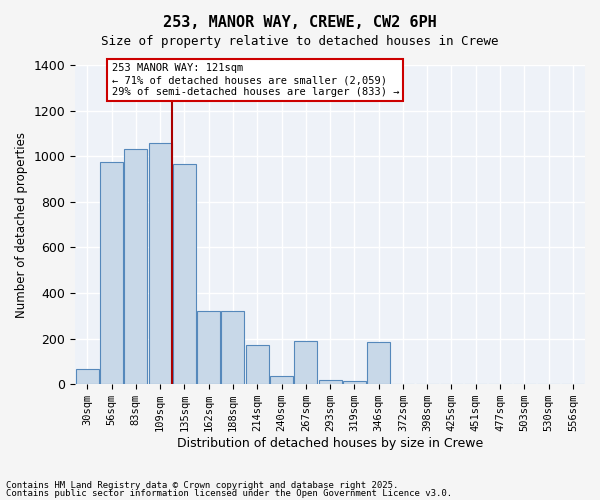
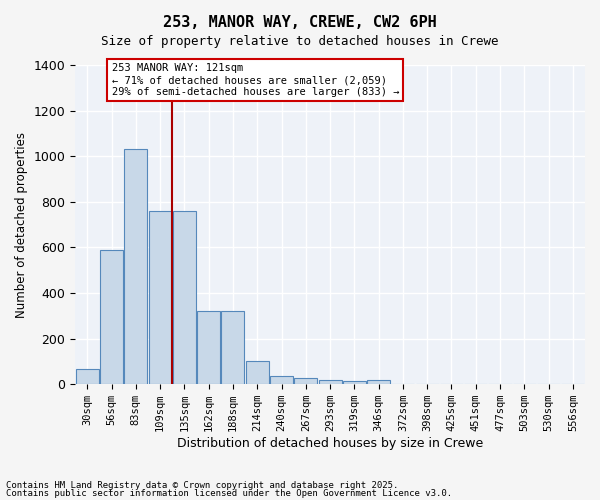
56sqm: 975 -> 590
109sqm: 1060 -> 760
135sqm: 965 -> 760
214sqm: 170 -> 100
267sqm: 190 -> 28
346sqm: 185 -> 20
